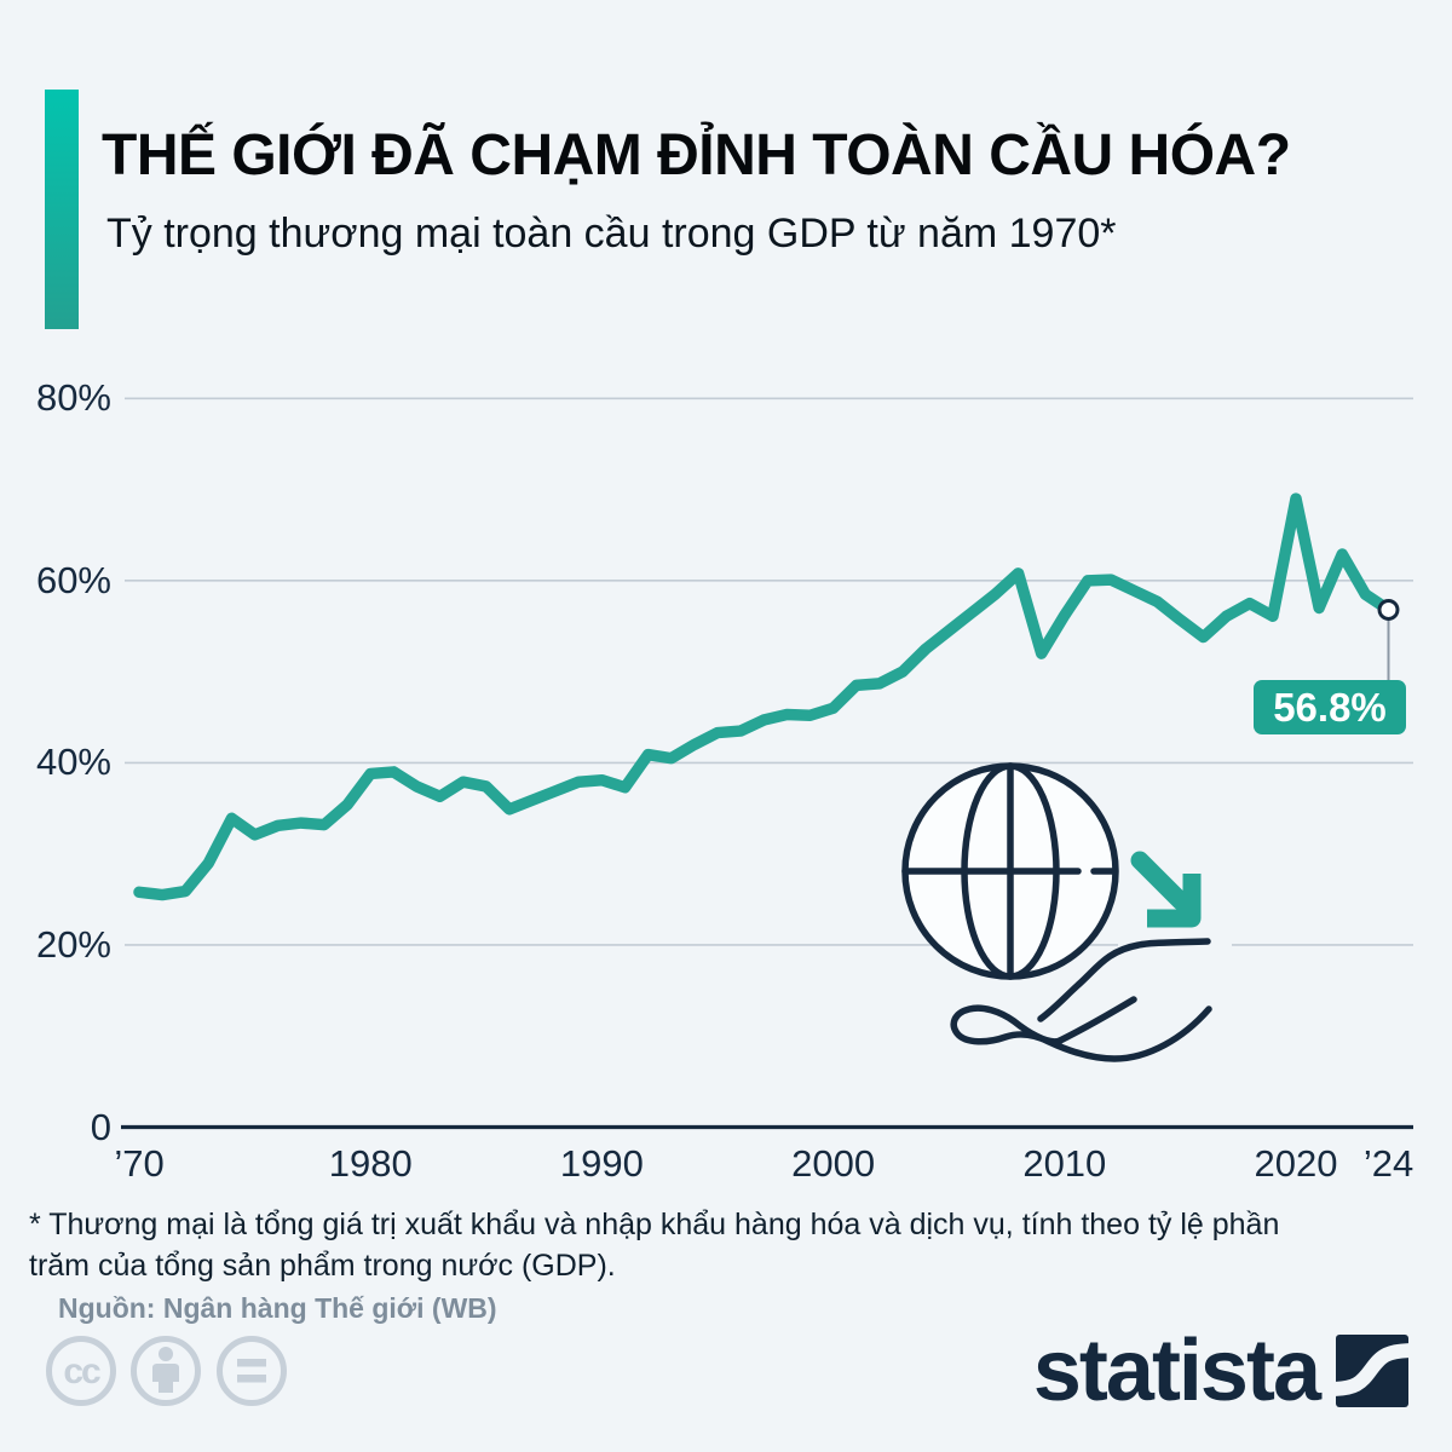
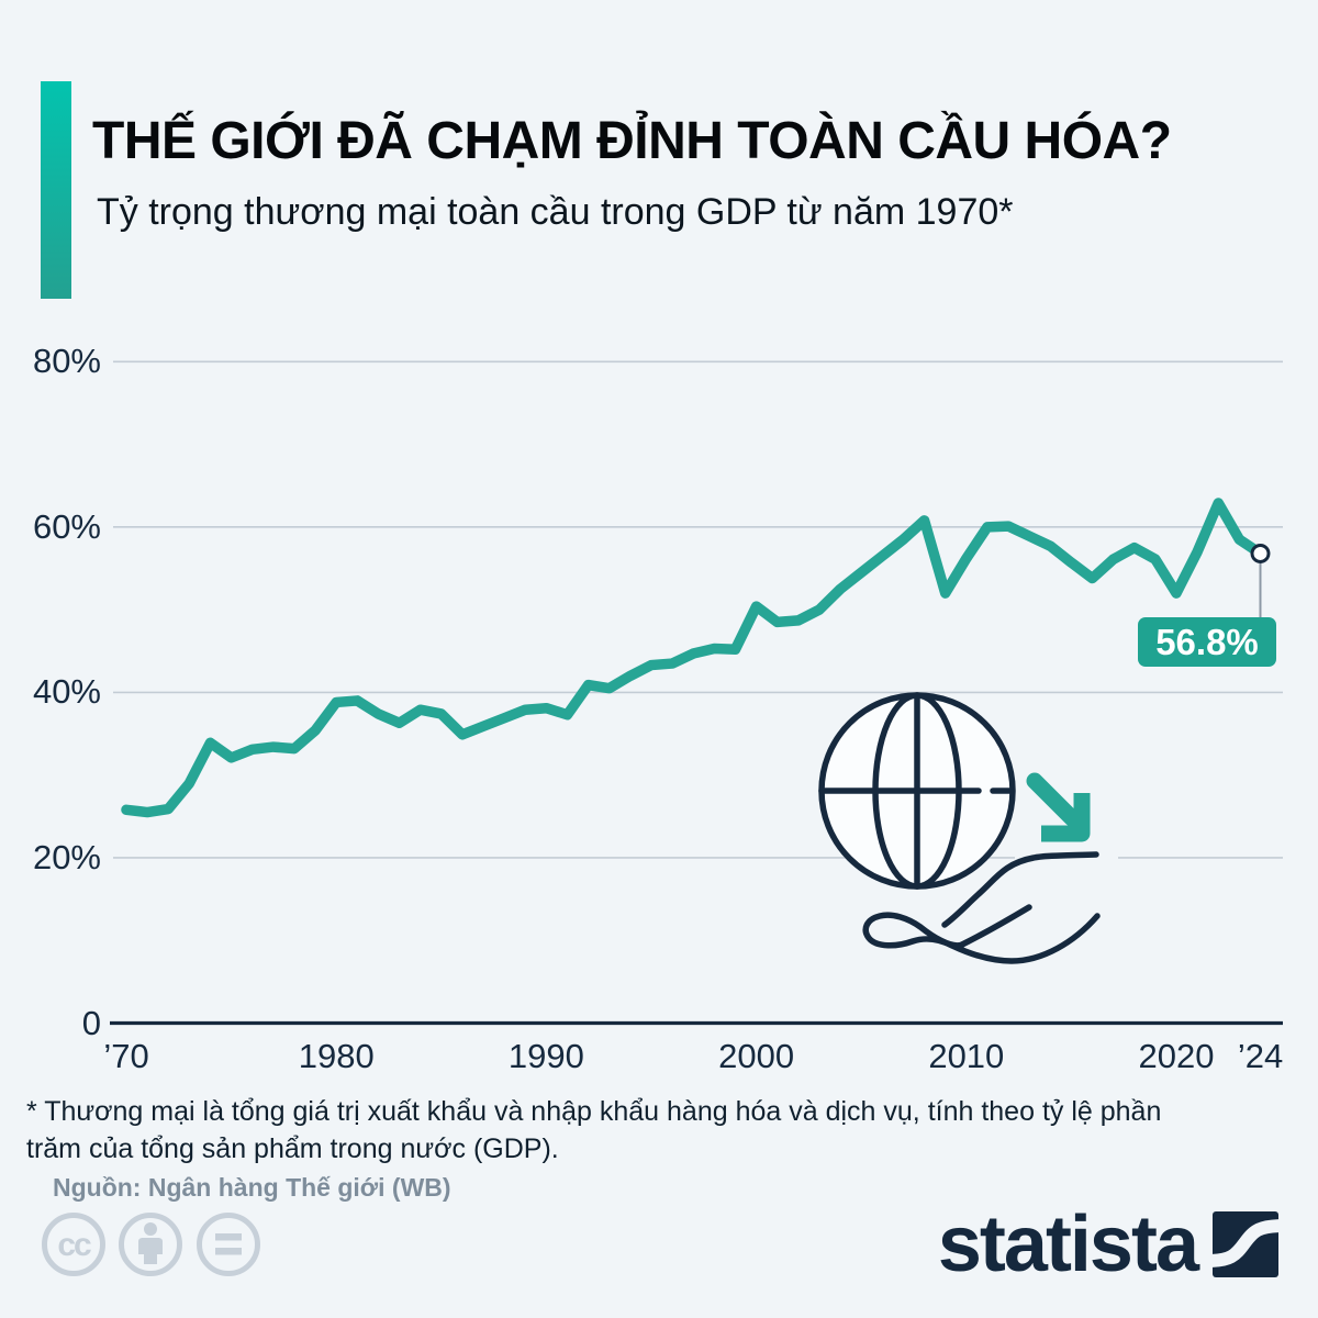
2000: 46% -> 50%
2020: 69% -> 52%
